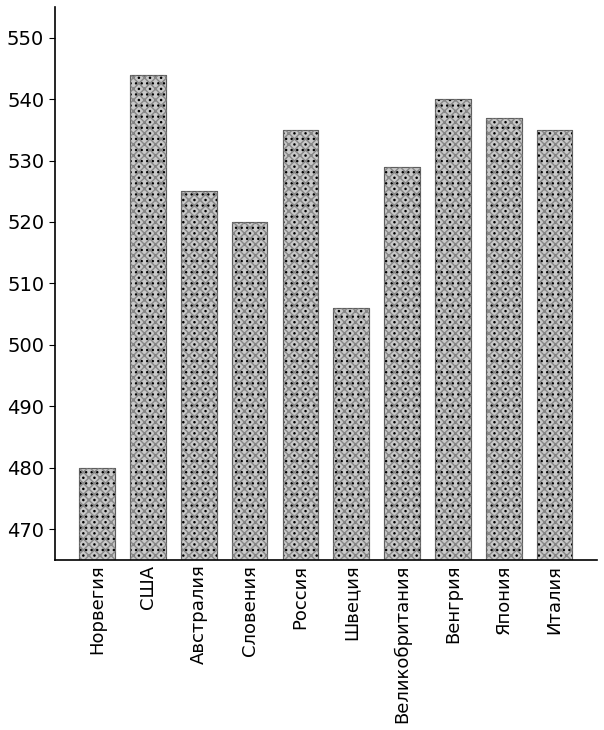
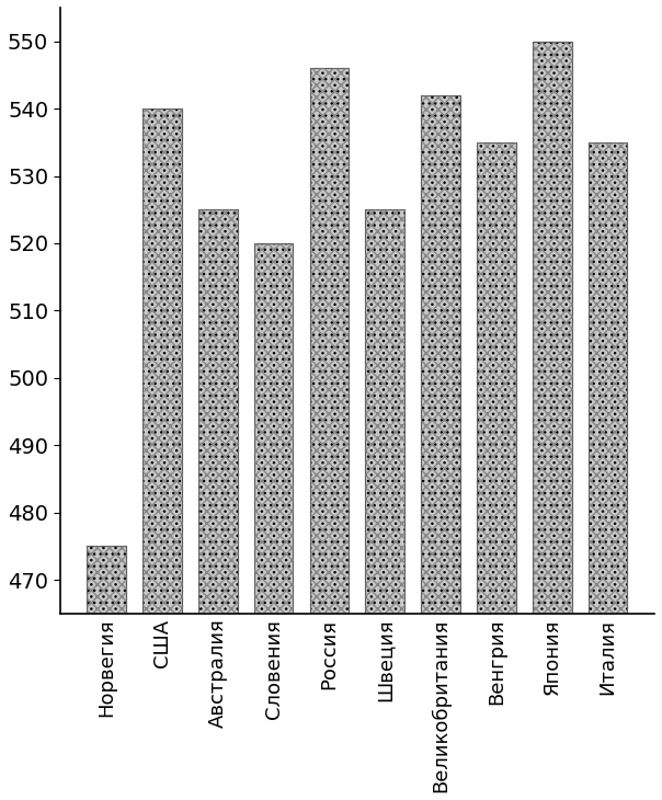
Норвегия: 480 -> 475
США: 544 -> 540
Россия: 535 -> 546
Швеция: 506 -> 525
Великобритания: 529 -> 542
Венгрия: 540 -> 535
Япония: 537 -> 550
